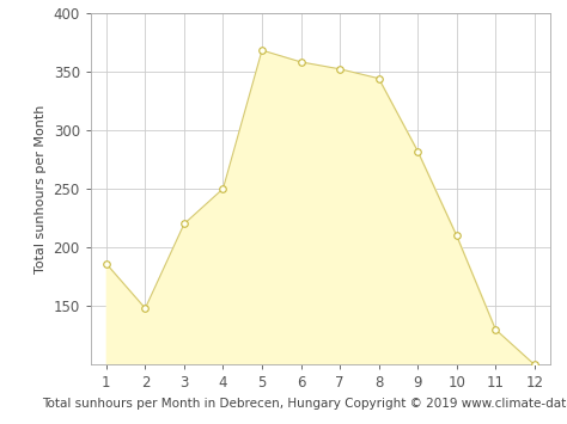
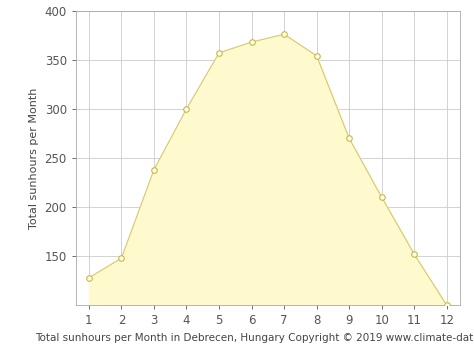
1: 186 -> 128
3: 220 -> 238
4: 250 -> 300
5: 368 -> 357
6: 358 -> 368
7: 352 -> 376
8: 344 -> 354
9: 282 -> 270
11: 130 -> 152
